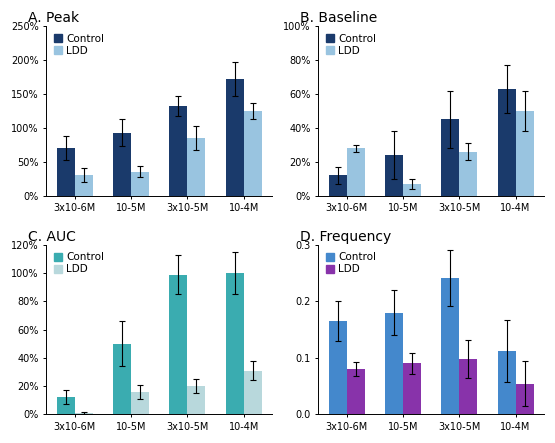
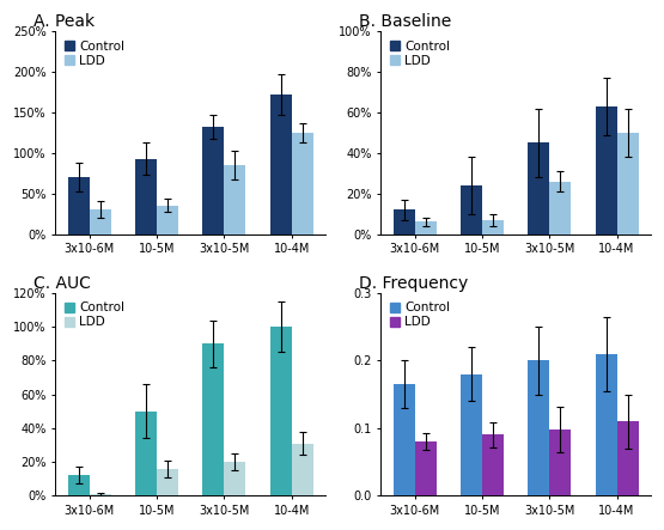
B. Baseline/LDD/3x10-6M: 28% -> 6%
C. AUC/Control/3x10-5M: 99% -> 90%
D. Frequency/Control/3x10-5M: 0.242 -> 0.200
D. Frequency/Control/10-4M: 0.112 -> 0.210
D. Frequency/LDD/10-4M: 0.054 -> 0.110
